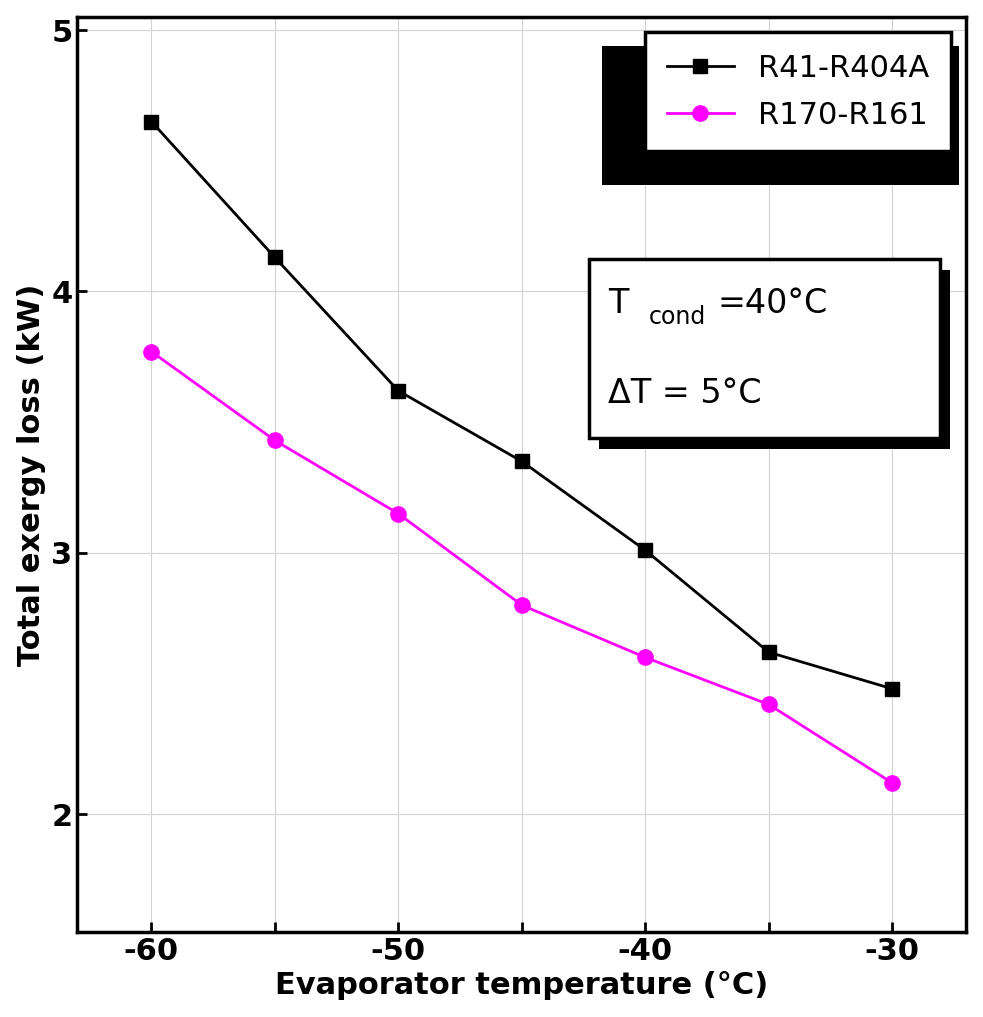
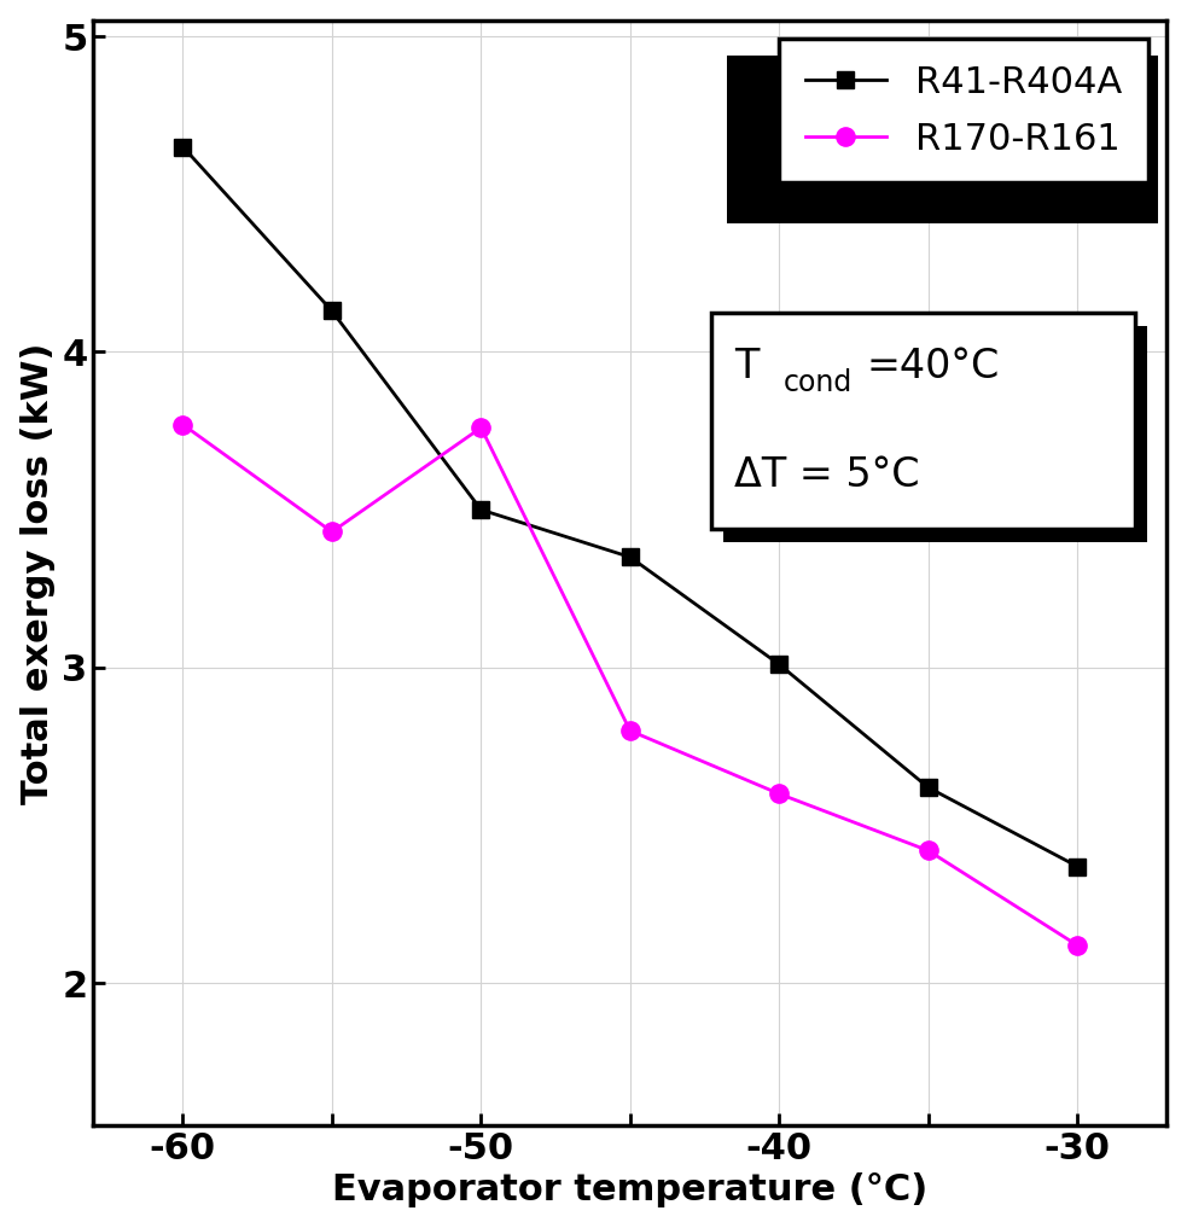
R41-R404A/-50: 3.62 -> 3.50
R170-R161/-50: 3.15 -> 3.76
R41-R404A/-30: 2.48 -> 2.37
